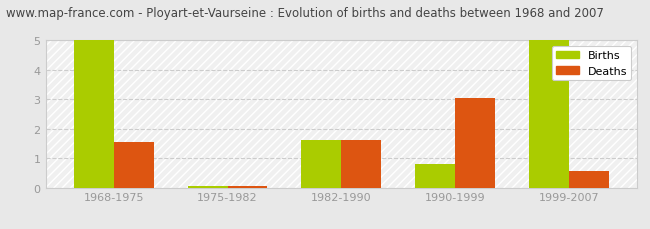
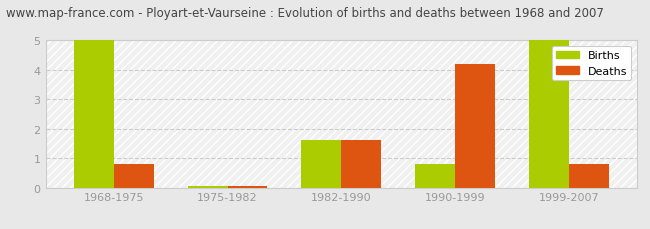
Deaths/1968-1975: 1.55 -> 0.80
Deaths/1990-1999: 3.05 -> 4.20
Deaths/1999-2007: 0.55 -> 0.80
